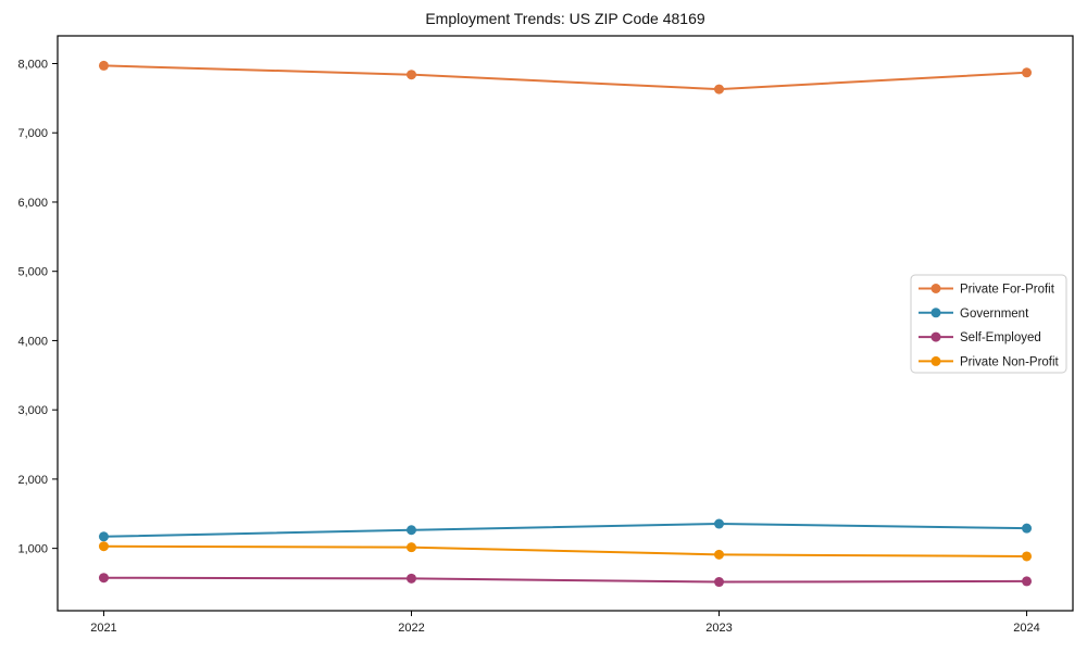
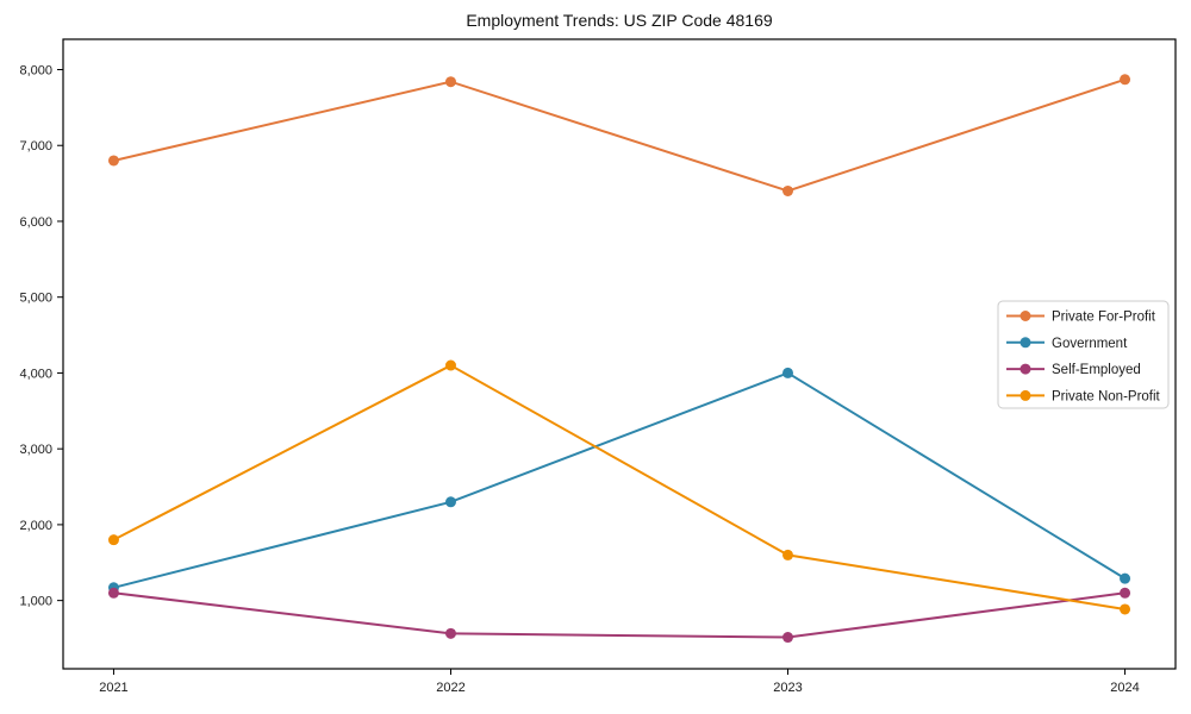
Private For-Profit/2021: 8000 -> 6800
Self-Employed/2021: 600 -> 1100
Private Non-Profit/2021: 1000 -> 1800
Government/2022: 1300 -> 2300
Private Non-Profit/2022: 1000 -> 4100
Private For-Profit/2023: 7600 -> 6400
Government/2023: 1400 -> 4000
Private Non-Profit/2023: 900 -> 1600
Self-Employed/2024: 500 -> 1100
